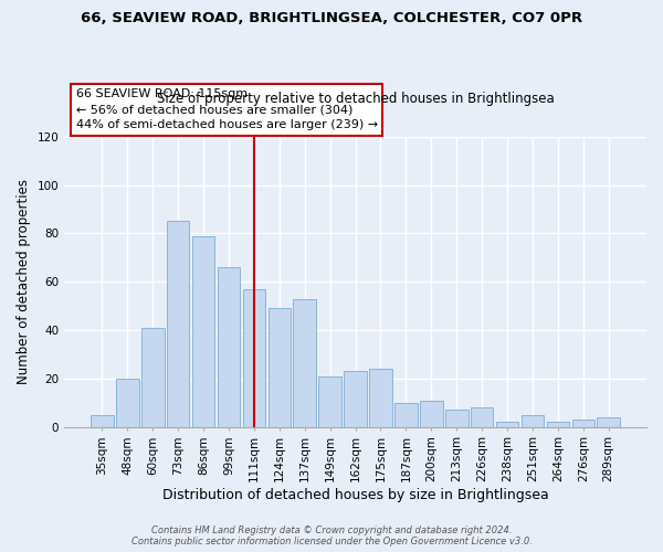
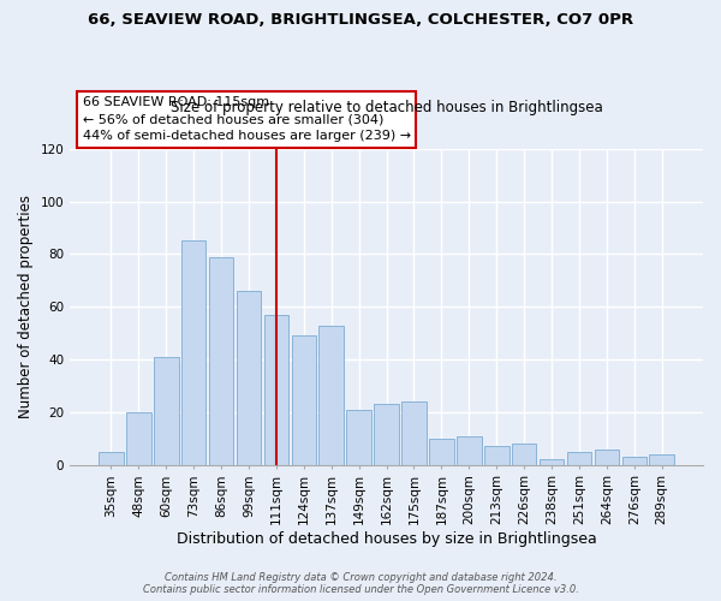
264sqm: 2 -> 6
